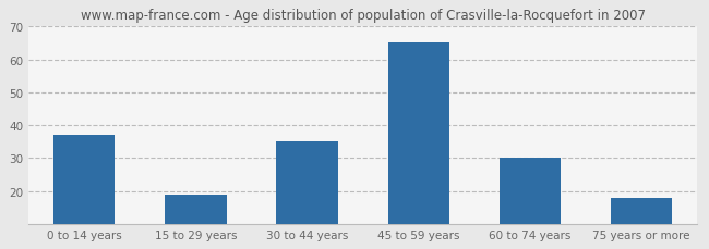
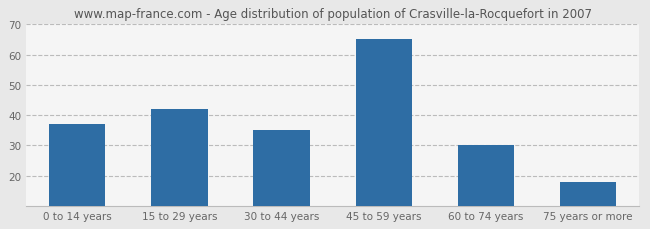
15 to 29 years: 19 -> 42
